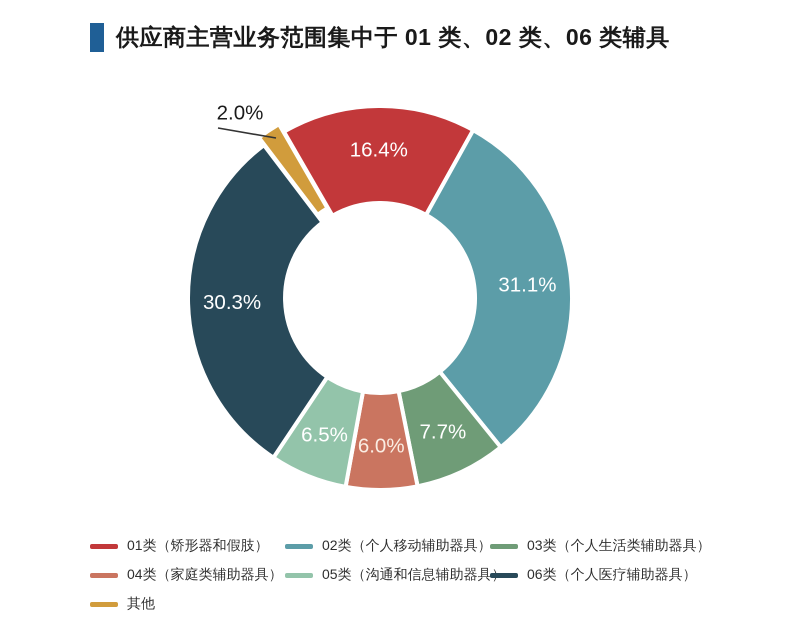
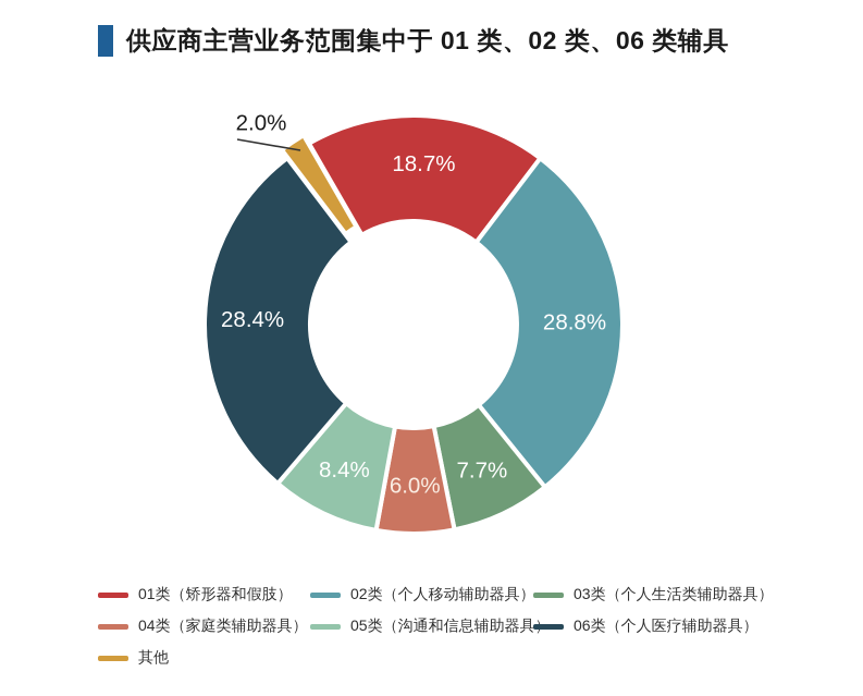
01类（矫形器和假肢）: 16.4% -> 18.7%
02类（个人移动辅助器具）: 31.1% -> 28.8%
05类（沟通和信息辅助器具）: 6.5% -> 8.4%
06类（个人医疗辅助器具）: 30.3% -> 28.4%
